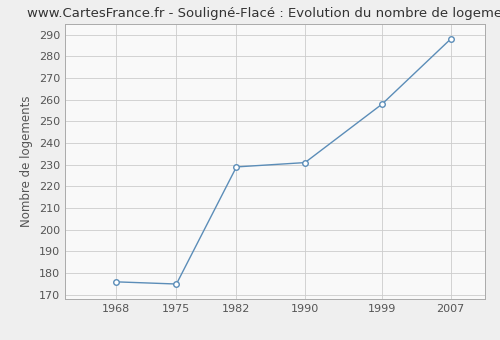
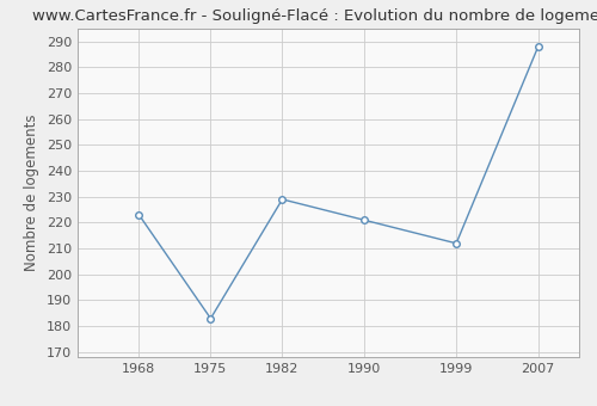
1968: 176 -> 223
1975: 175 -> 183
1990: 231 -> 221
1999: 258 -> 212
